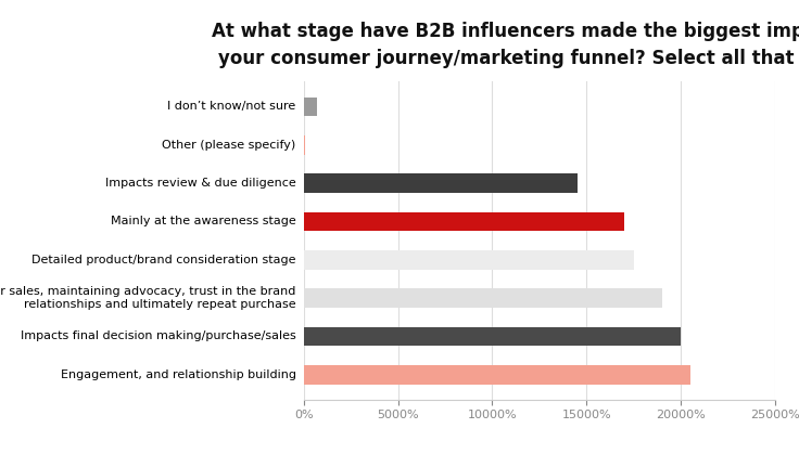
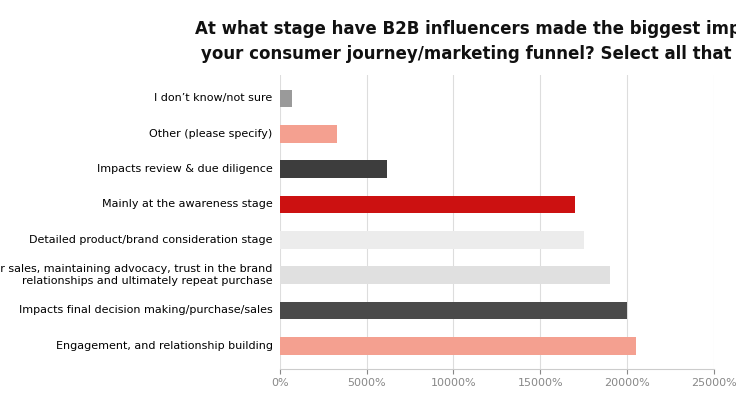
Other (please specify): 100% -> 3300%
Impacts review & due diligence: 14500% -> 6200%
